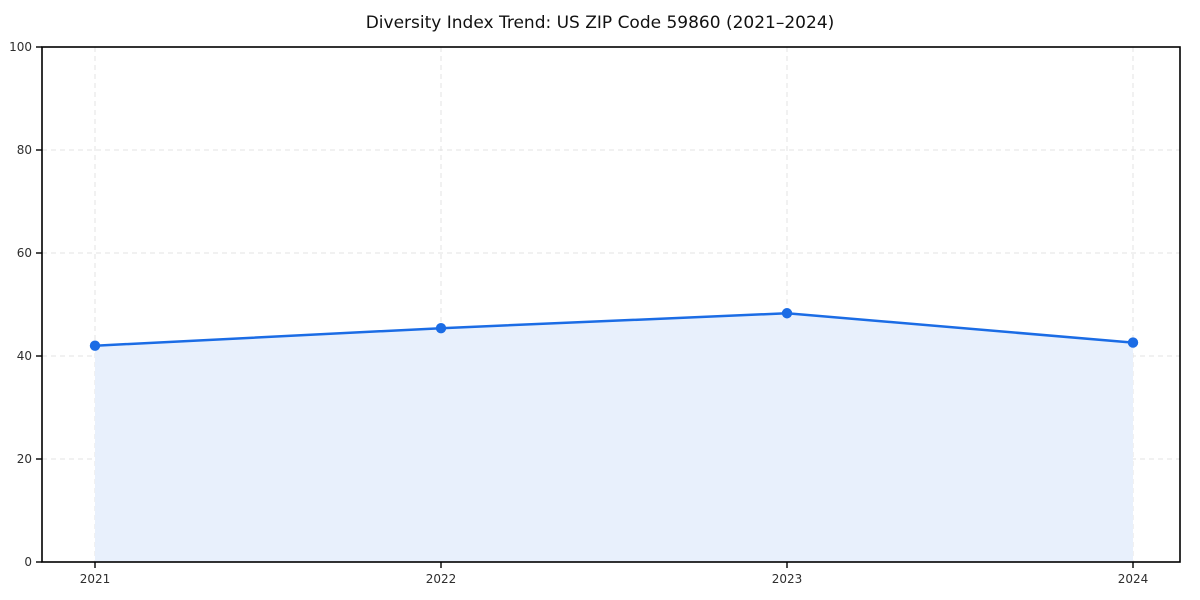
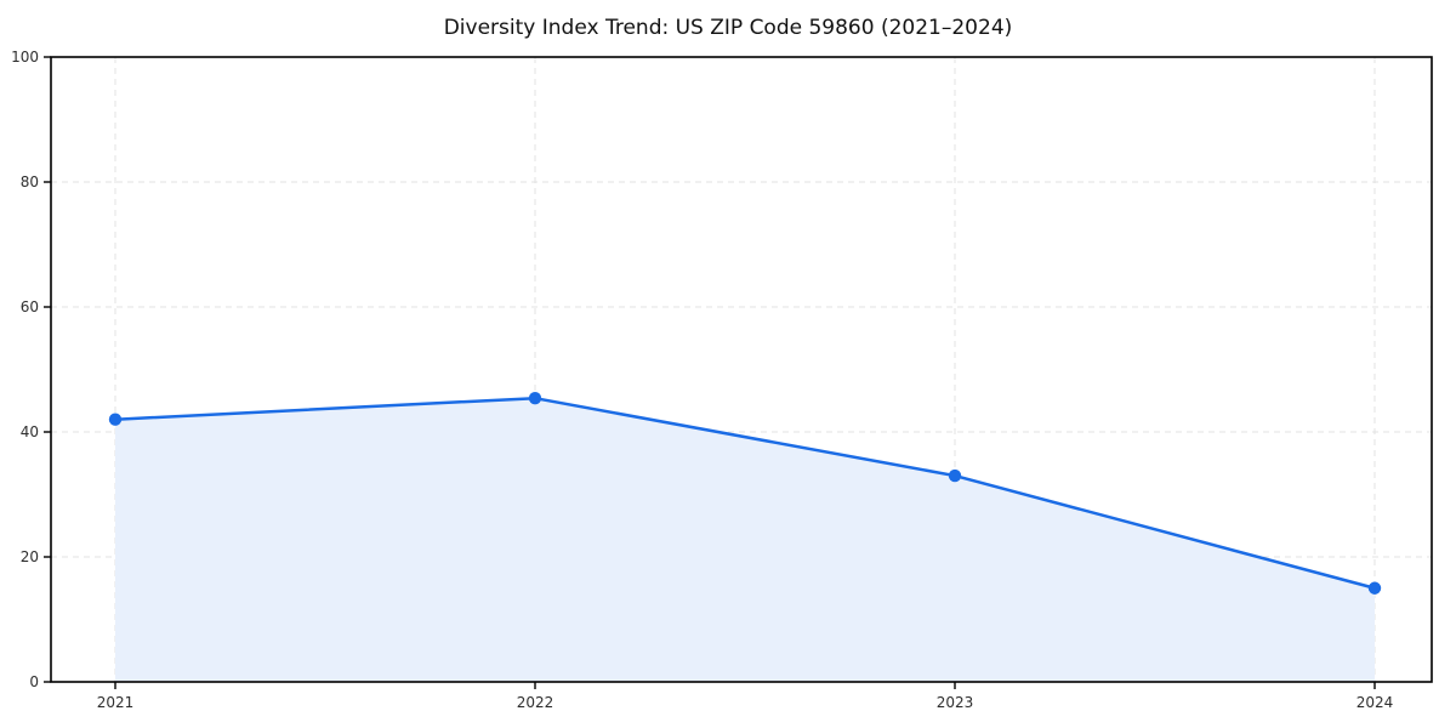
2023: 48 -> 33
2024: 43 -> 15
